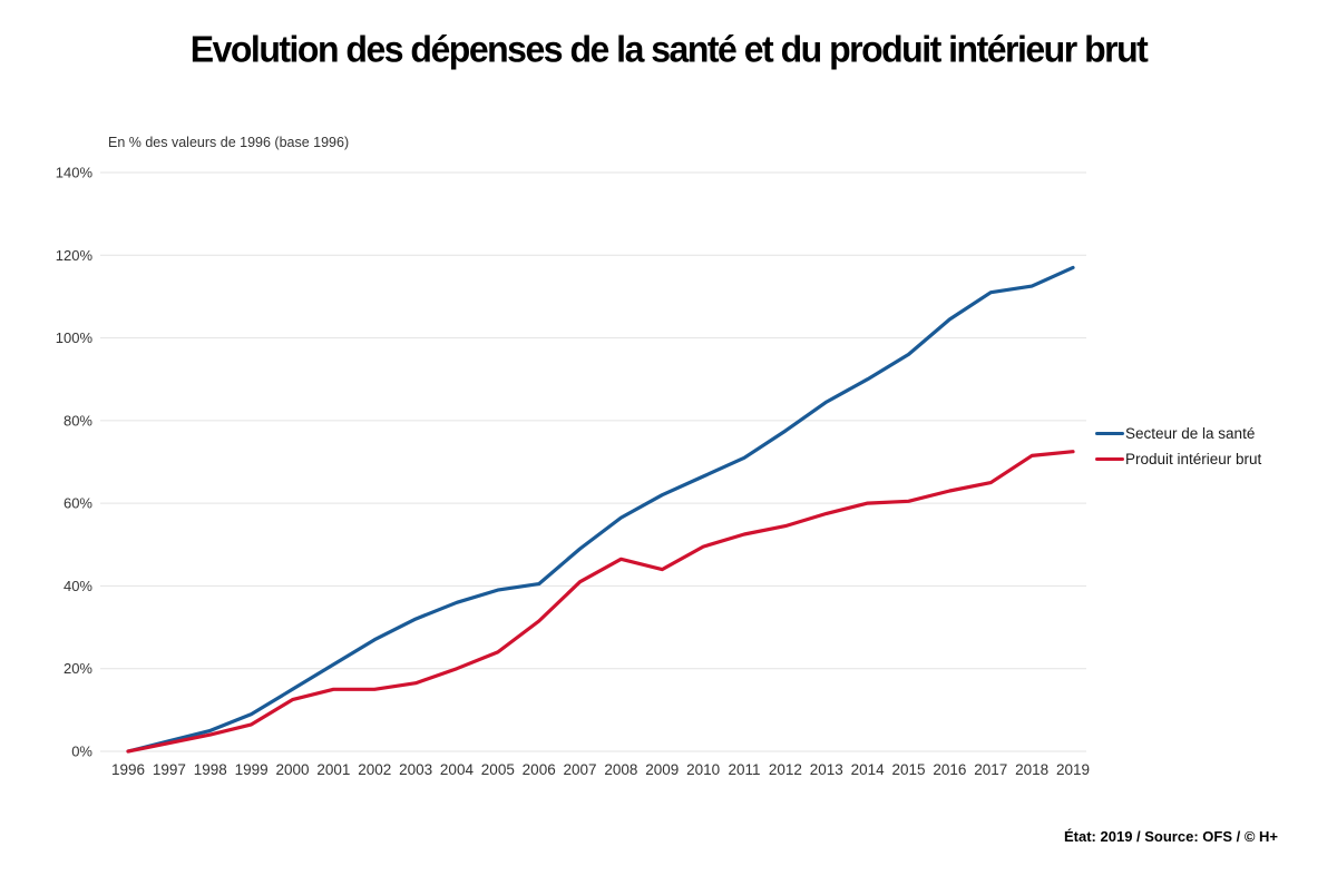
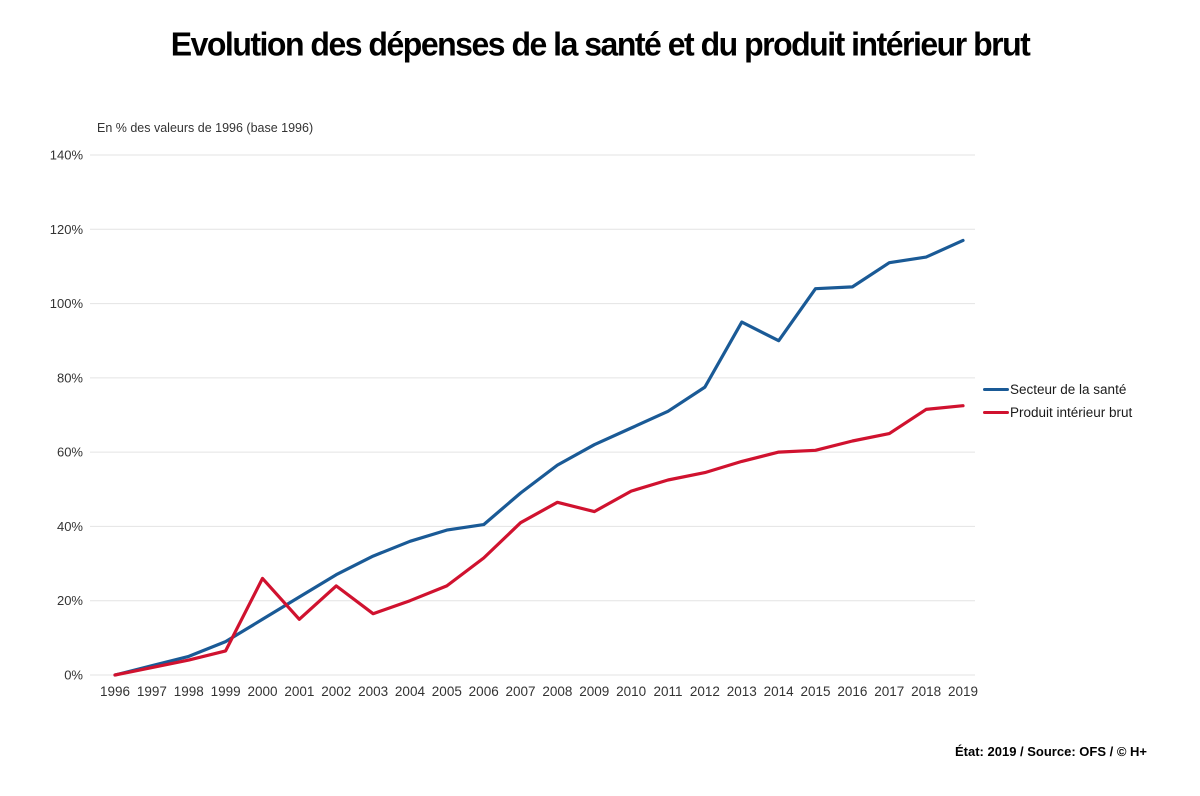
Produit intérieur brut/2000: 12% -> 26%
Produit intérieur brut/2002: 15% -> 24%
Secteur de la santé/2013: 84% -> 95%
Secteur de la santé/2015: 96% -> 104%
